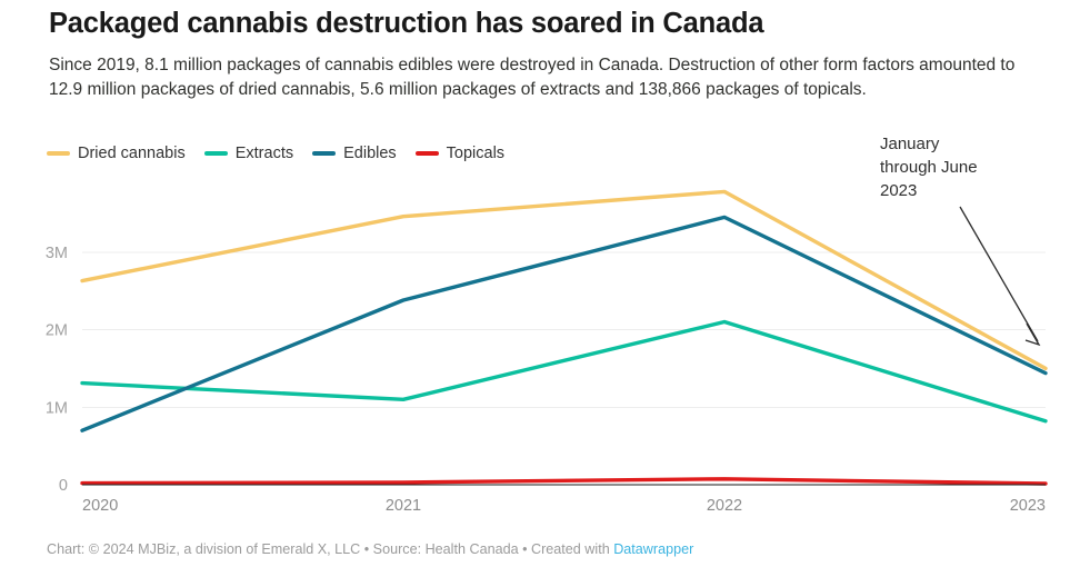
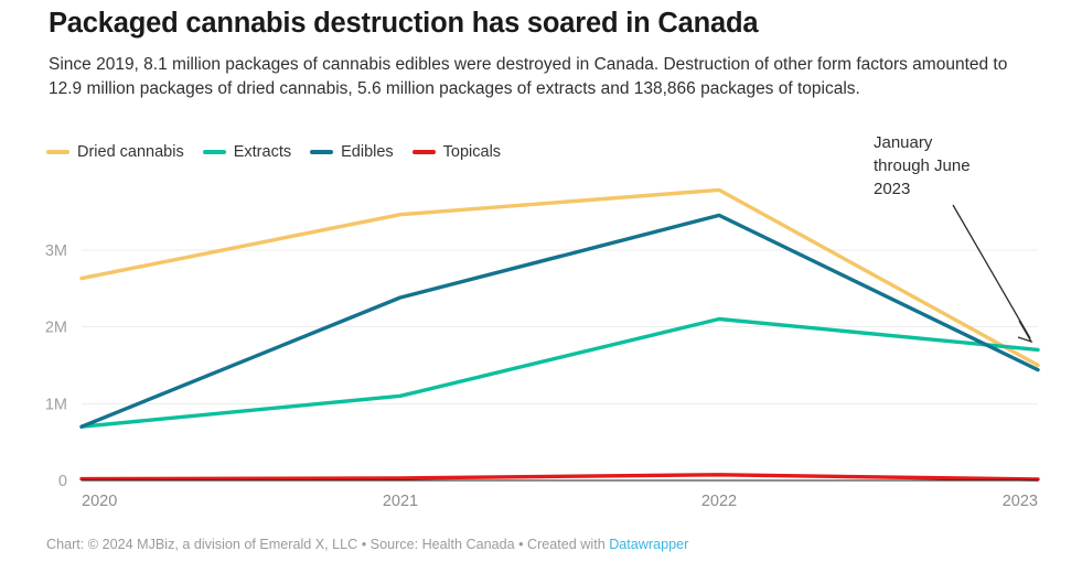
Extracts/2020: 1.3M -> 0.7M
Extracts/2023: 0.8M -> 1.7M
